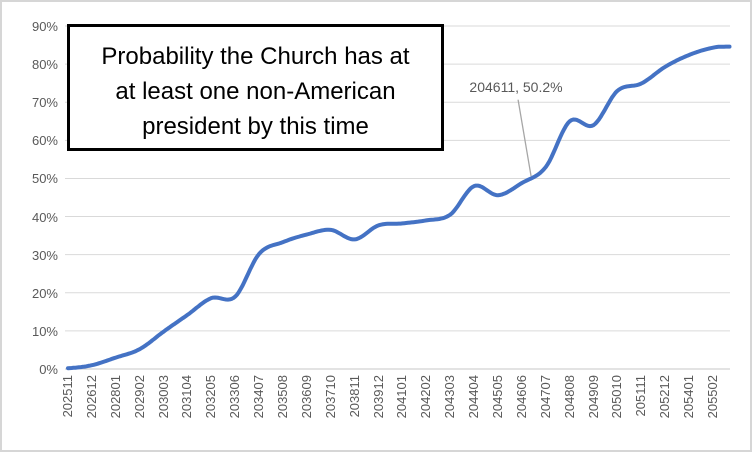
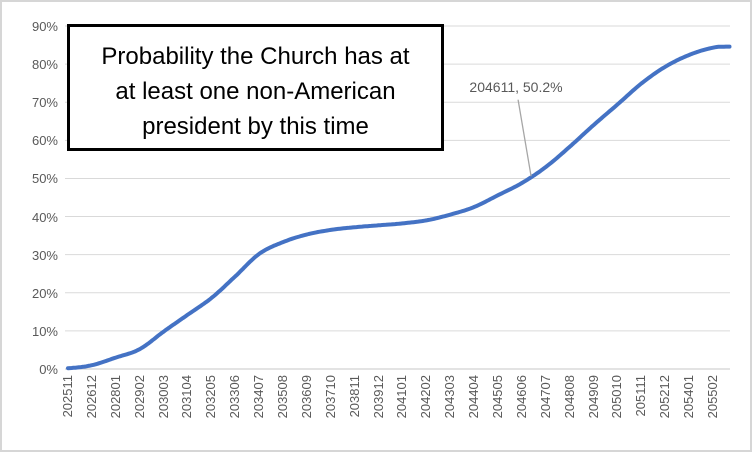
203306: 19% -> 24%
203811: 34% -> 37%
204404: 48% -> 42%
204808: 65% -> 58%
205010: 73% -> 69%
